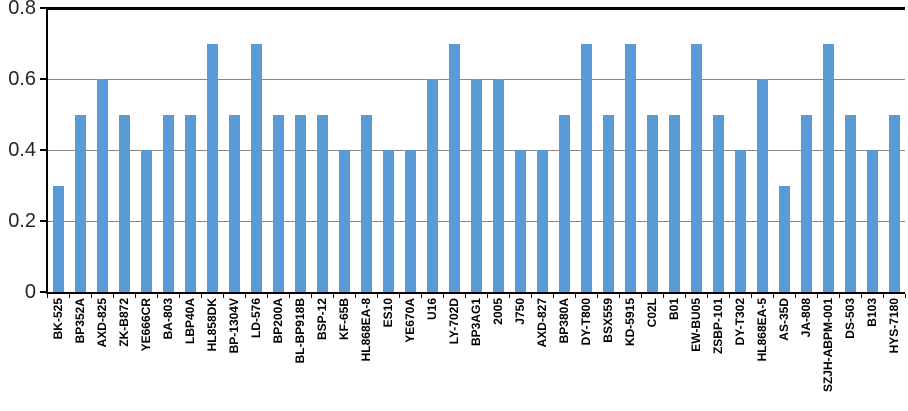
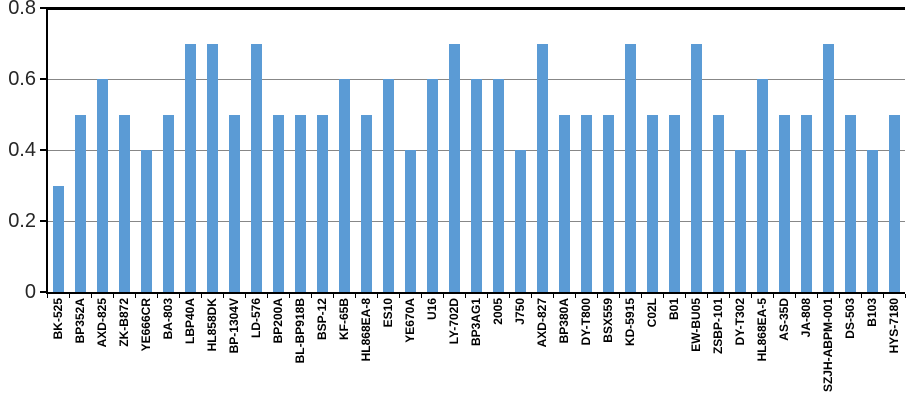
LBP40A: 0.5 -> 0.7
KF-65B: 0.4 -> 0.6
ES10: 0.4 -> 0.6
AXD-827: 0.4 -> 0.7
DY-T800: 0.7 -> 0.5
AS-35D: 0.3 -> 0.5
